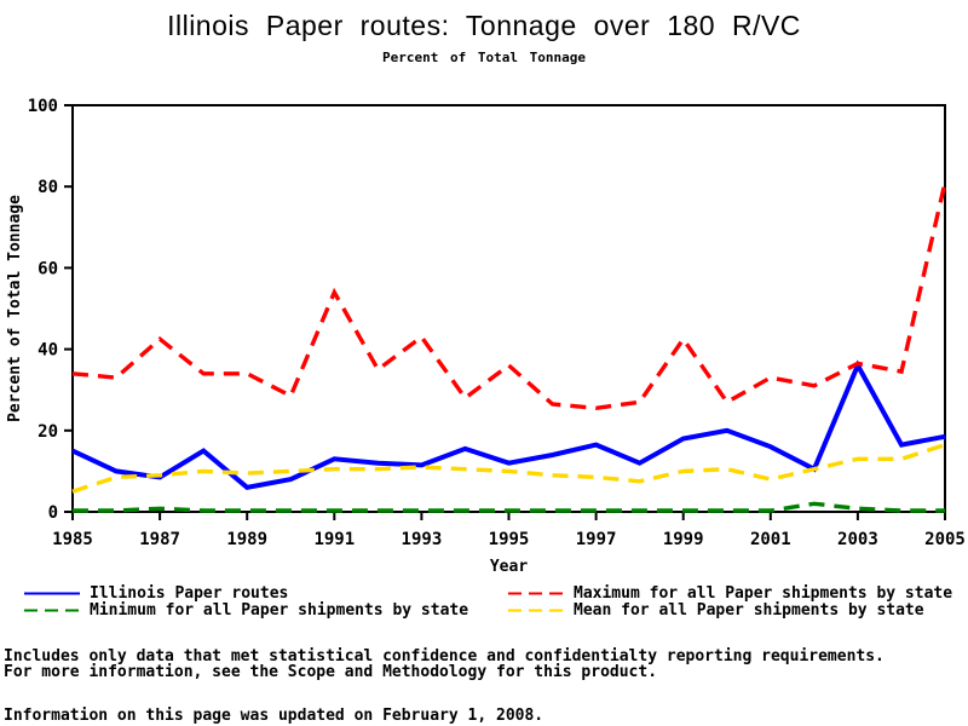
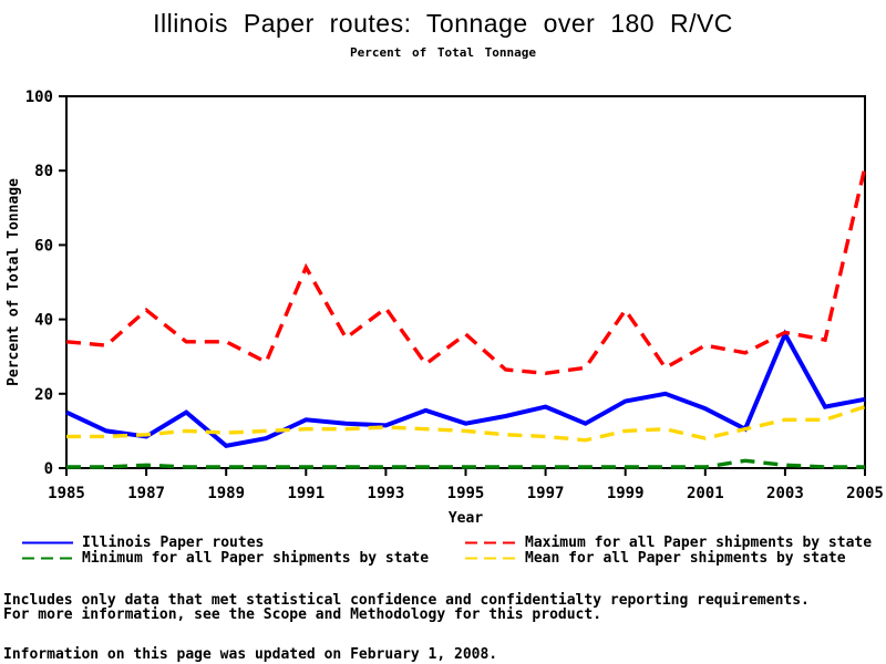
Mean for all Paper shipments by state/1985: 5 -> 8
